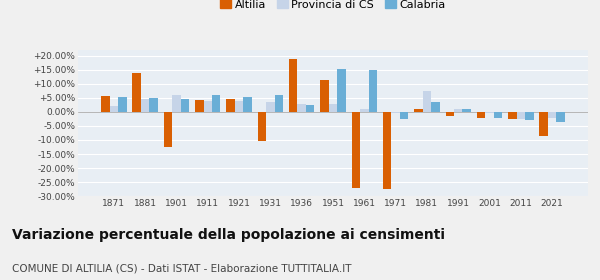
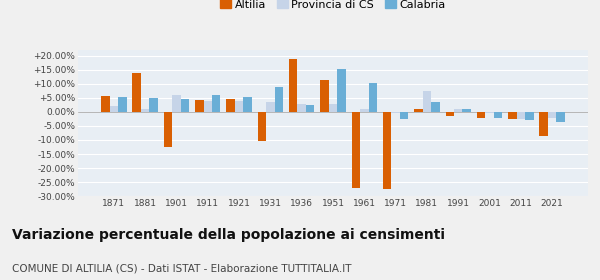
Provincia di CS/1881: 4.5% -> 1.0%
Calabria/1931: 6.0% -> 9.0%
Calabria/1961: 15.0% -> 10.5%
